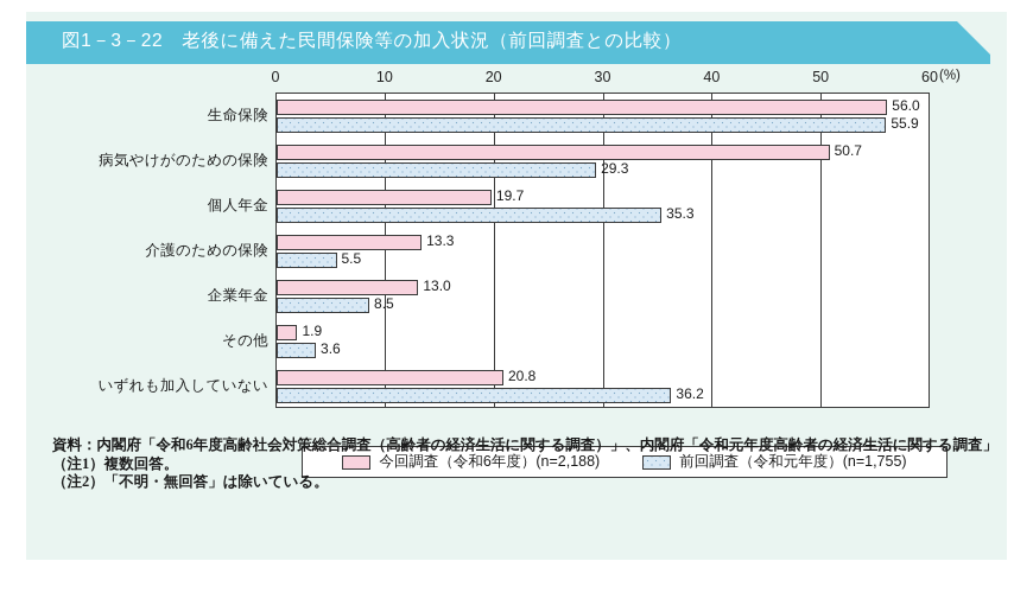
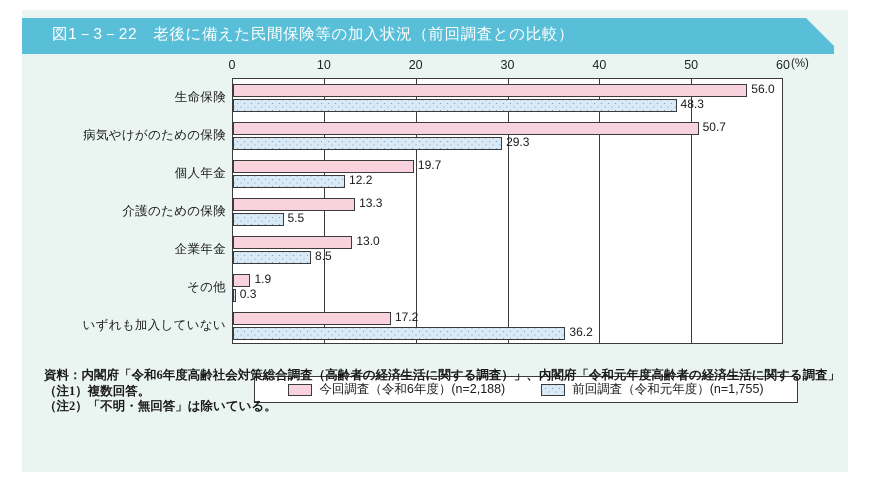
前回調査（令和元年度）(n=1,755)/生命保険: 55.9 -> 48.3
前回調査（令和元年度）(n=1,755)/個人年金: 35.3 -> 12.2
前回調査（令和元年度）(n=1,755)/その他: 3.6 -> 0.3
今回調査（令和6年度）(n=2,188)/いずれも加入していない: 20.8 -> 17.2
